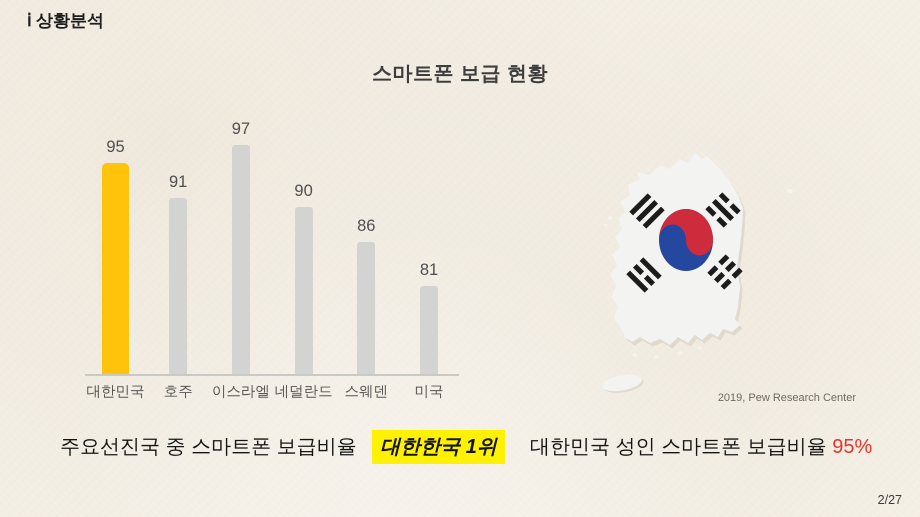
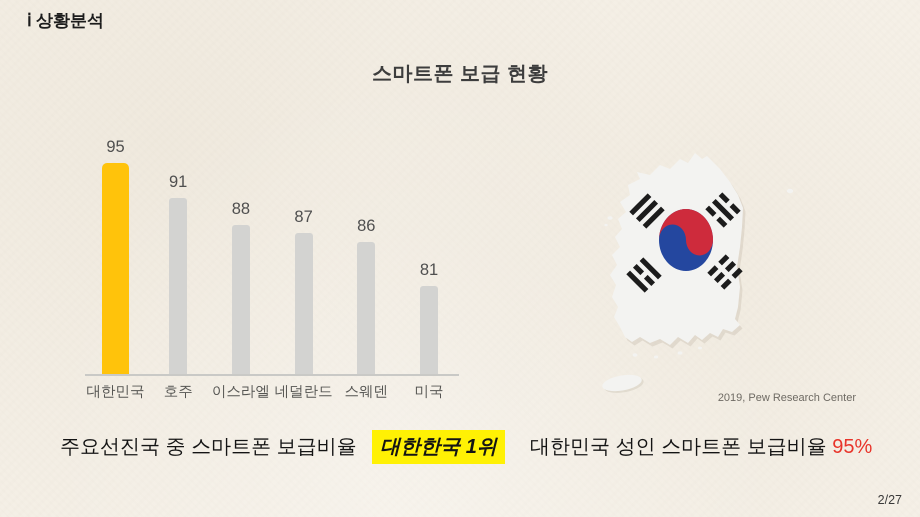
이스라엘: 97 -> 88
네덜란드: 90 -> 87
